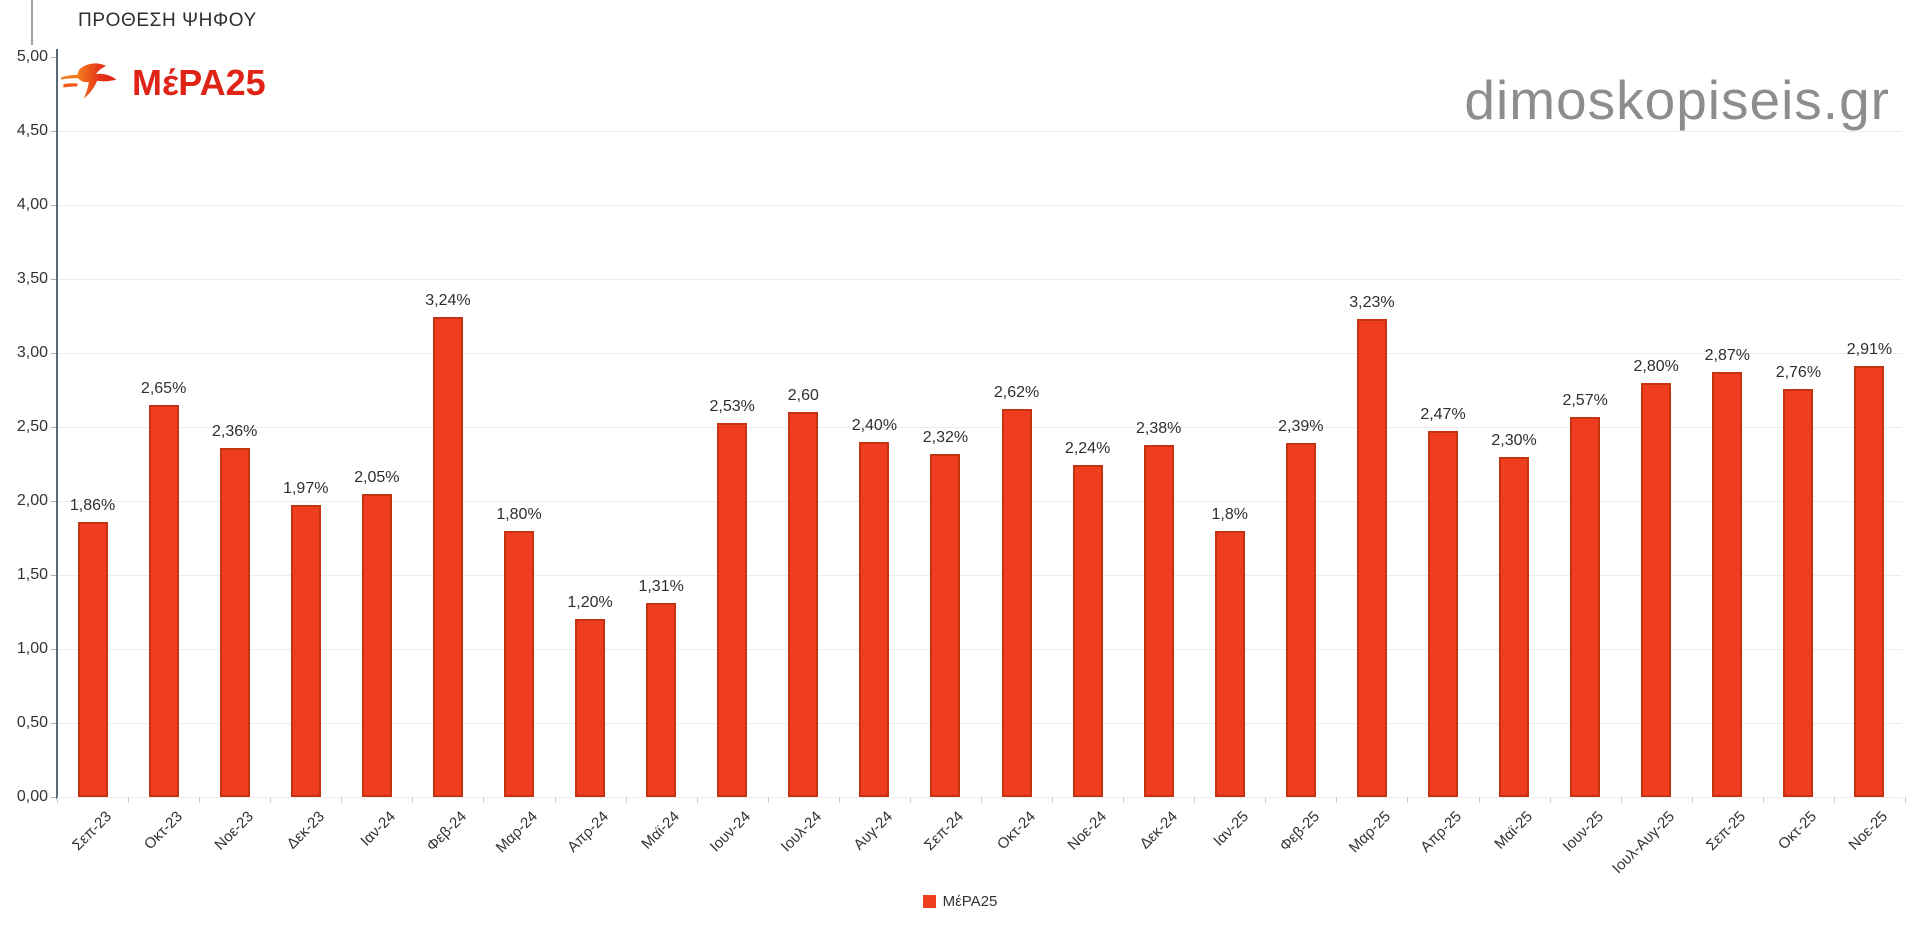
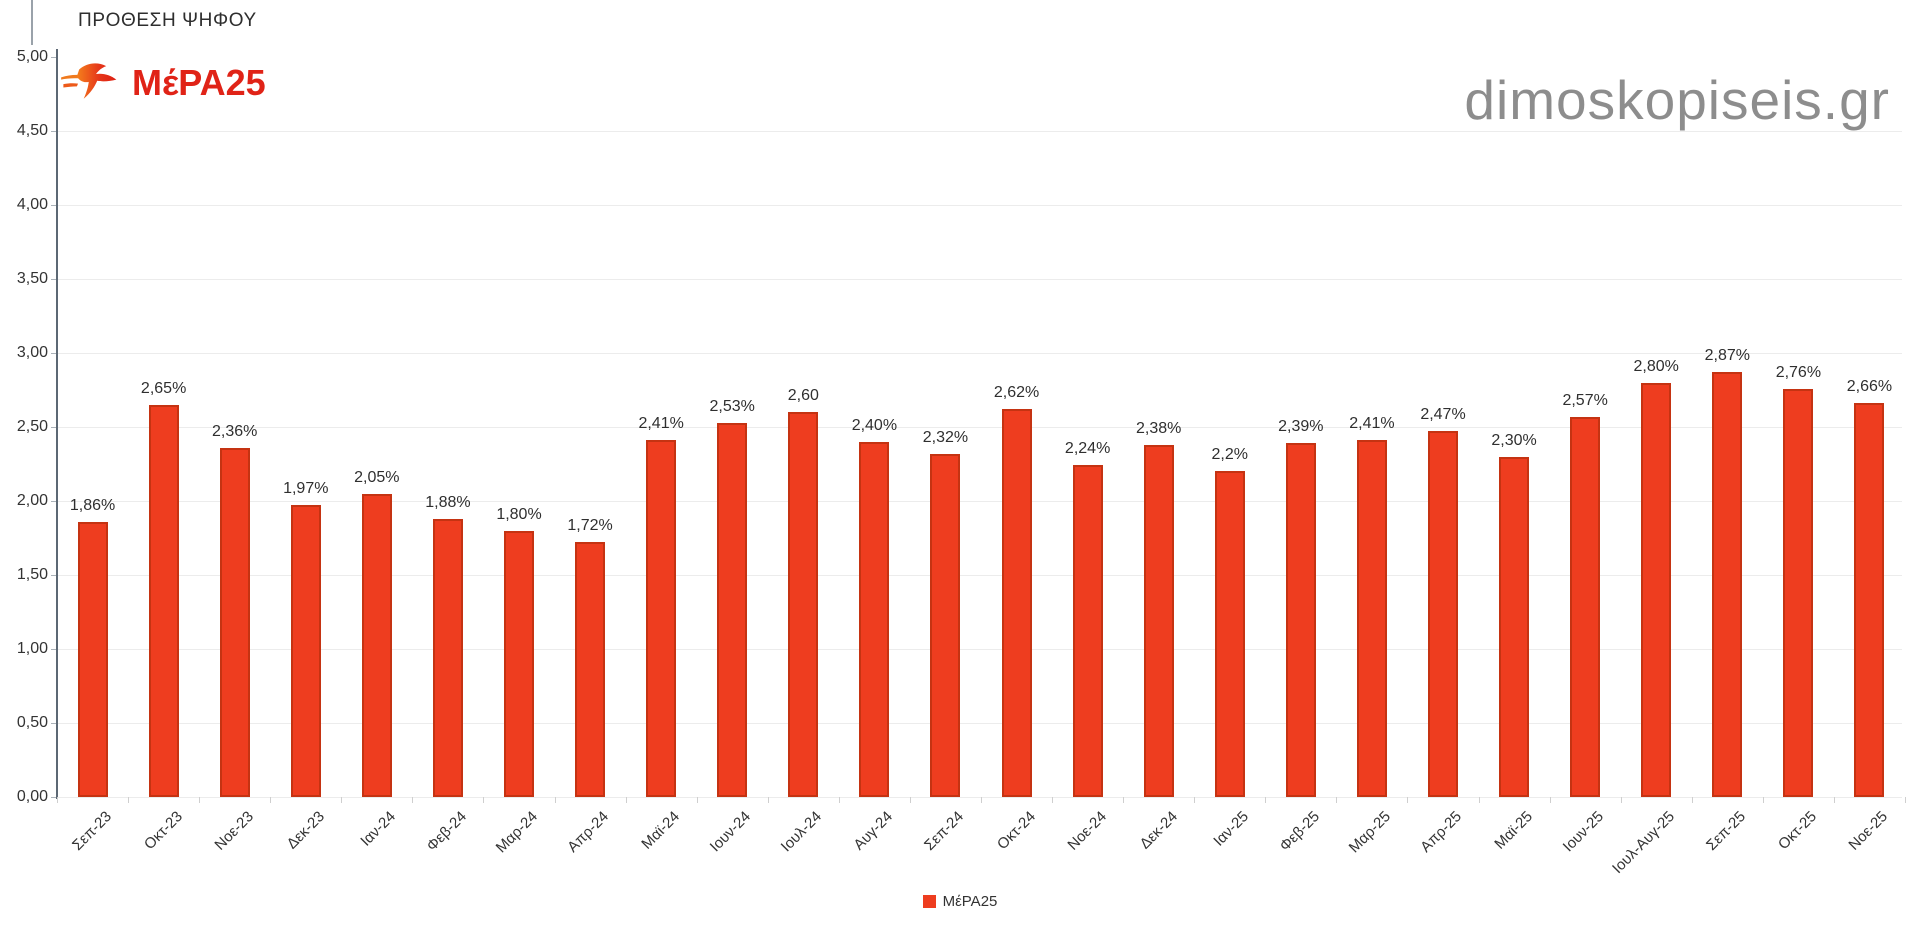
Φεβ-24: 3,24% -> 1,88%
Απρ-24: 1,20% -> 1,72%
Μαϊ-24: 1,31% -> 2,41%
Ιαν-25: 1,8% -> 2,2%
Μαρ-25: 3,23% -> 2,41%
Νοε-25: 2,91% -> 2,66%
